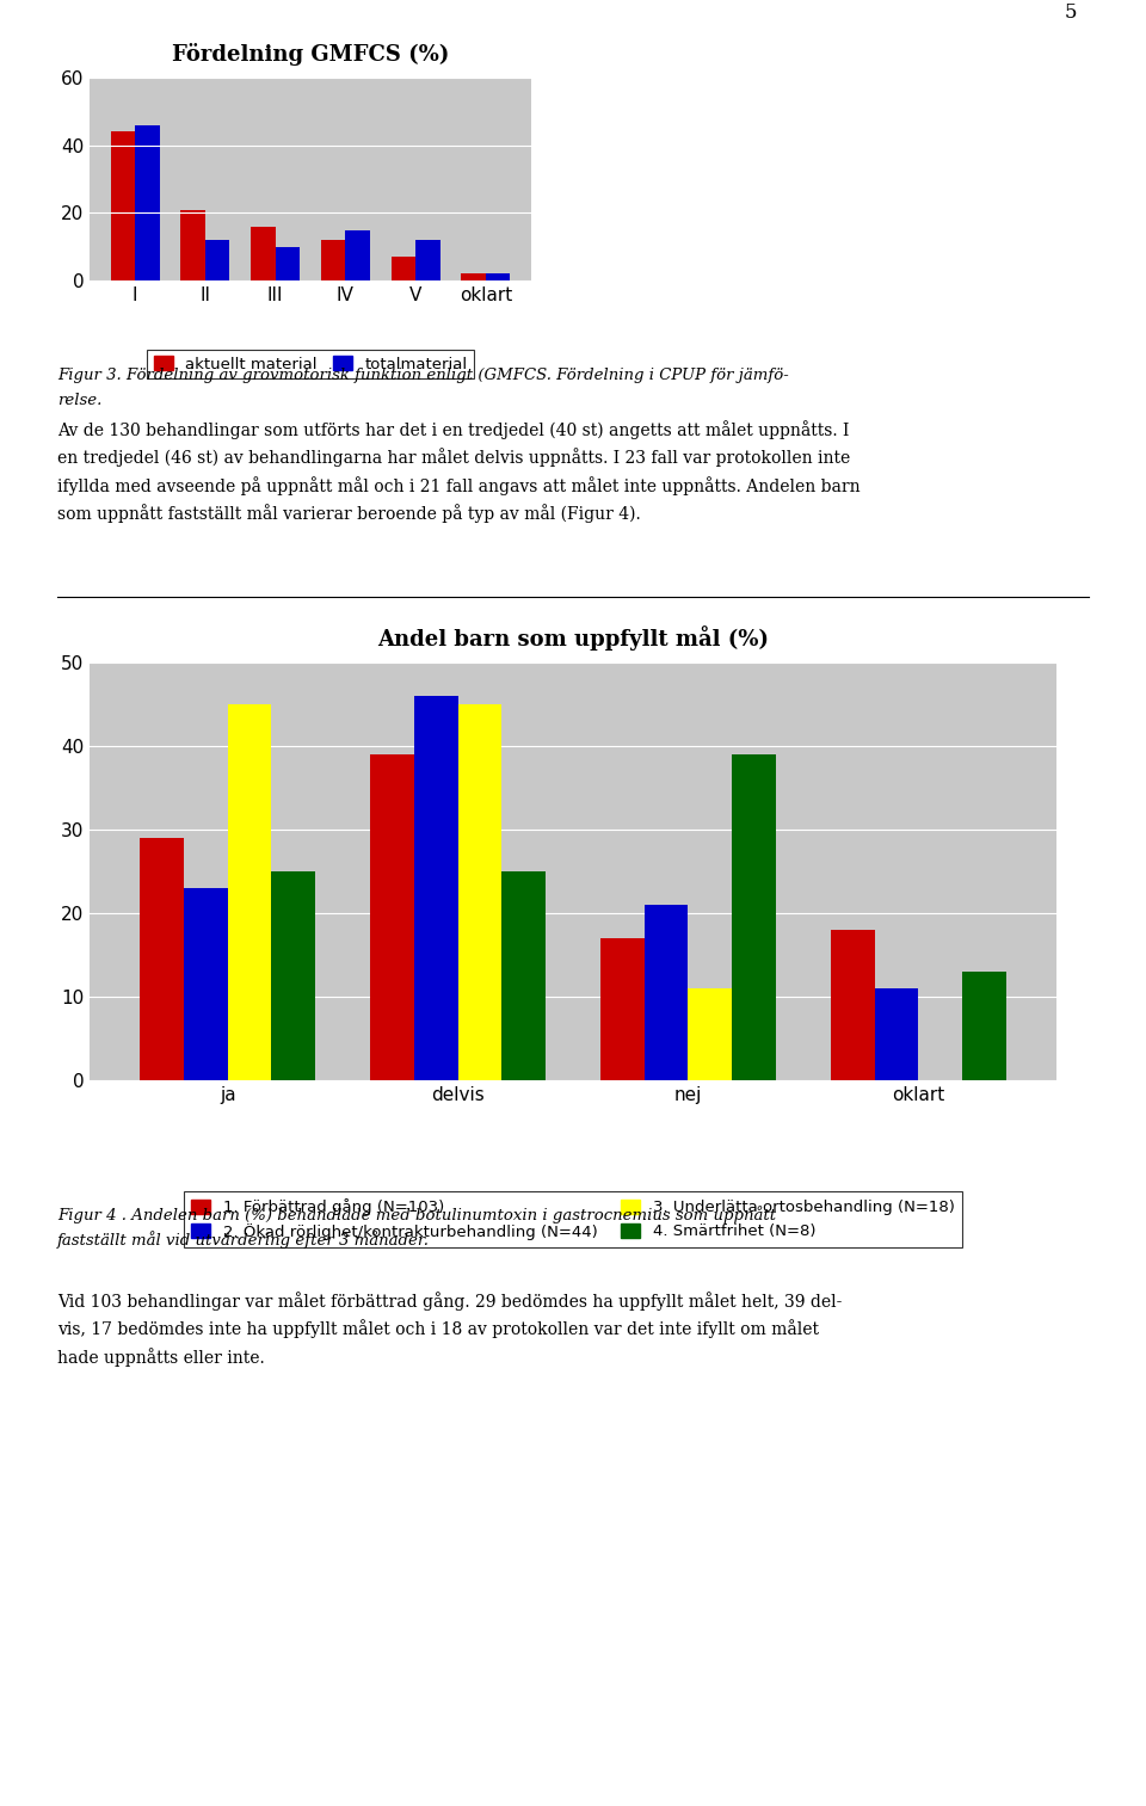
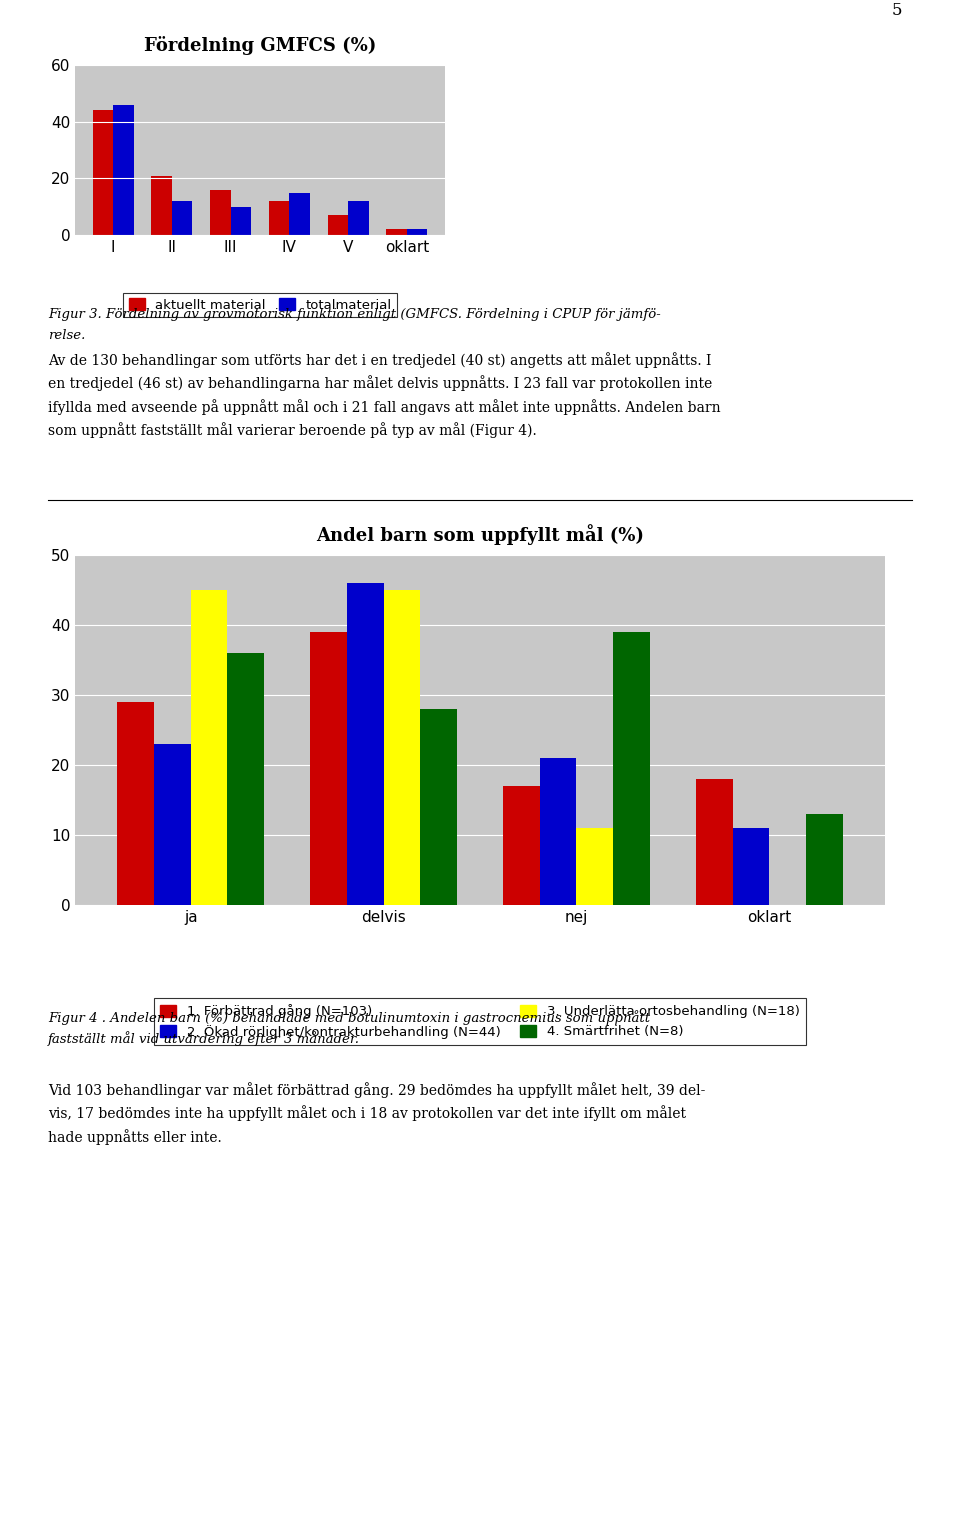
Andel barn som uppfyllt mål (%)/4. Smärtfrihet (N=8)/ja: 25 -> 36
Andel barn som uppfyllt mål (%)/4. Smärtfrihet (N=8)/delvis: 25 -> 28
